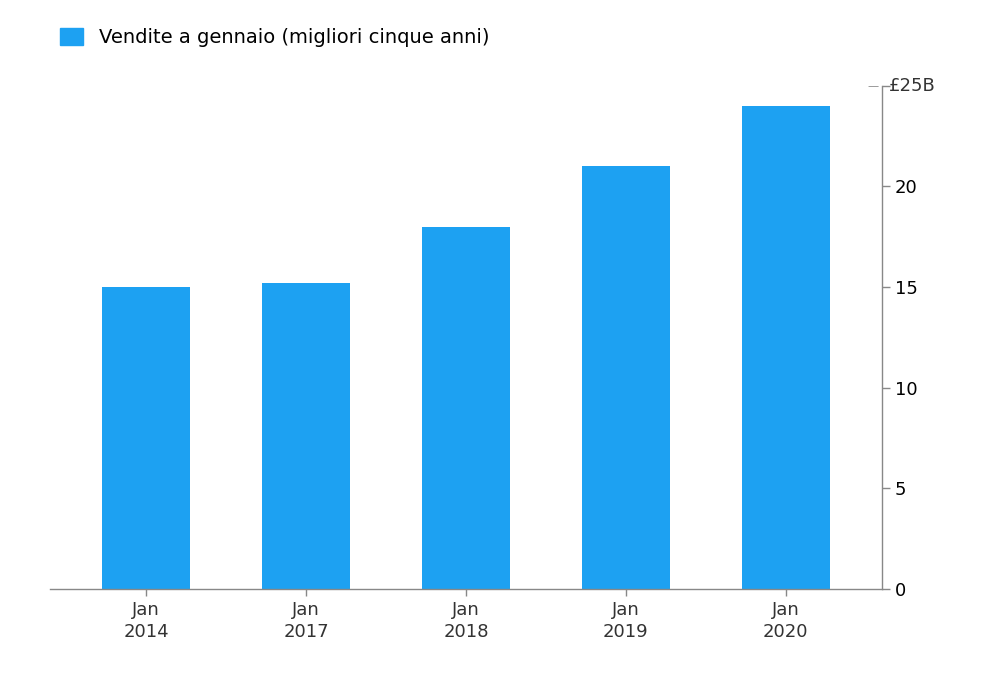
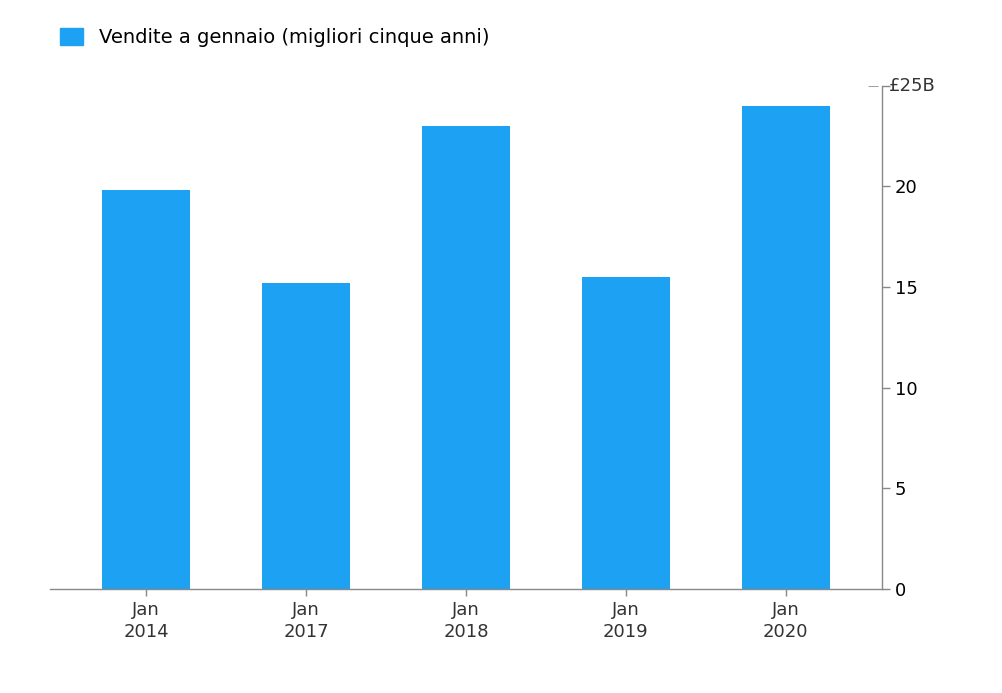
Jan 2014: 15.0 -> 19.8
Jan 2018: 18.0 -> 23.0
Jan 2019: 21.0 -> 15.5
